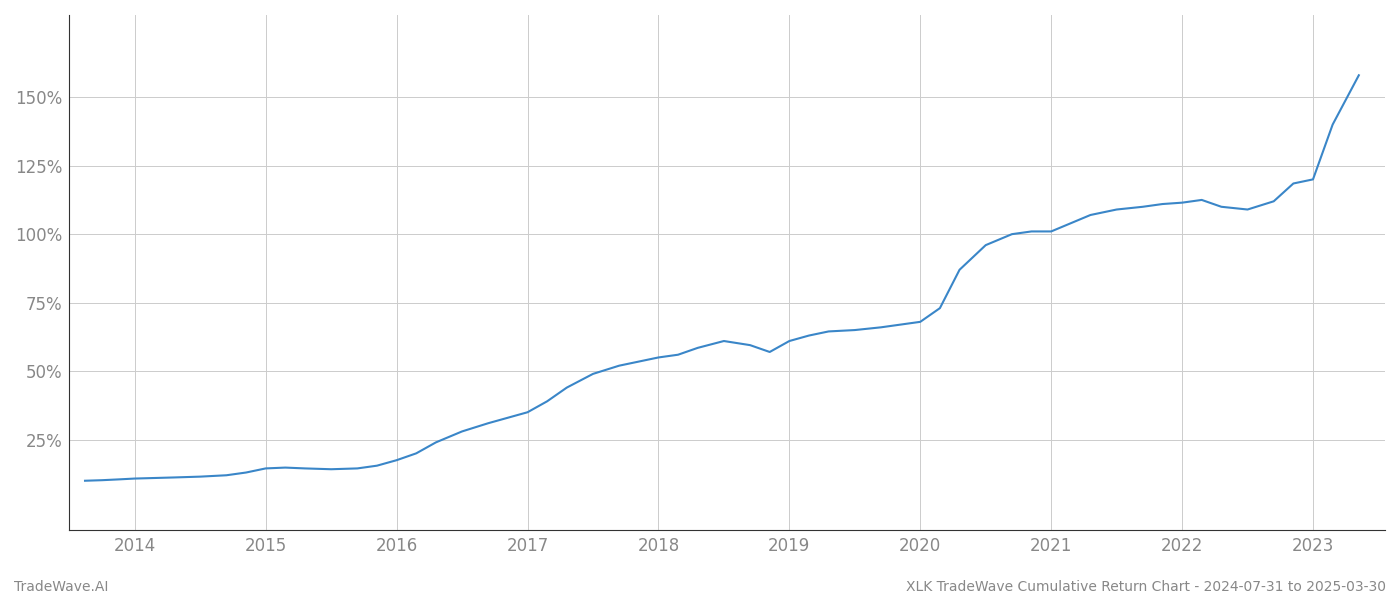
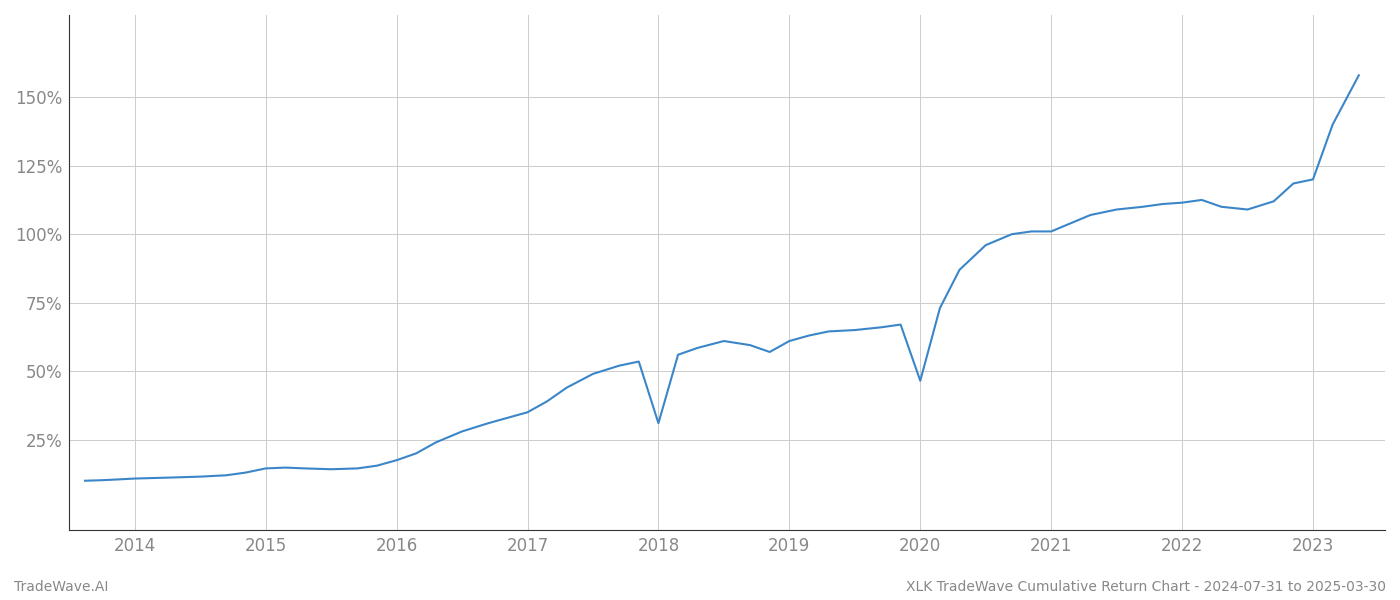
2018: 55.0% -> 31.0%
2020: 68.0% -> 46.5%
